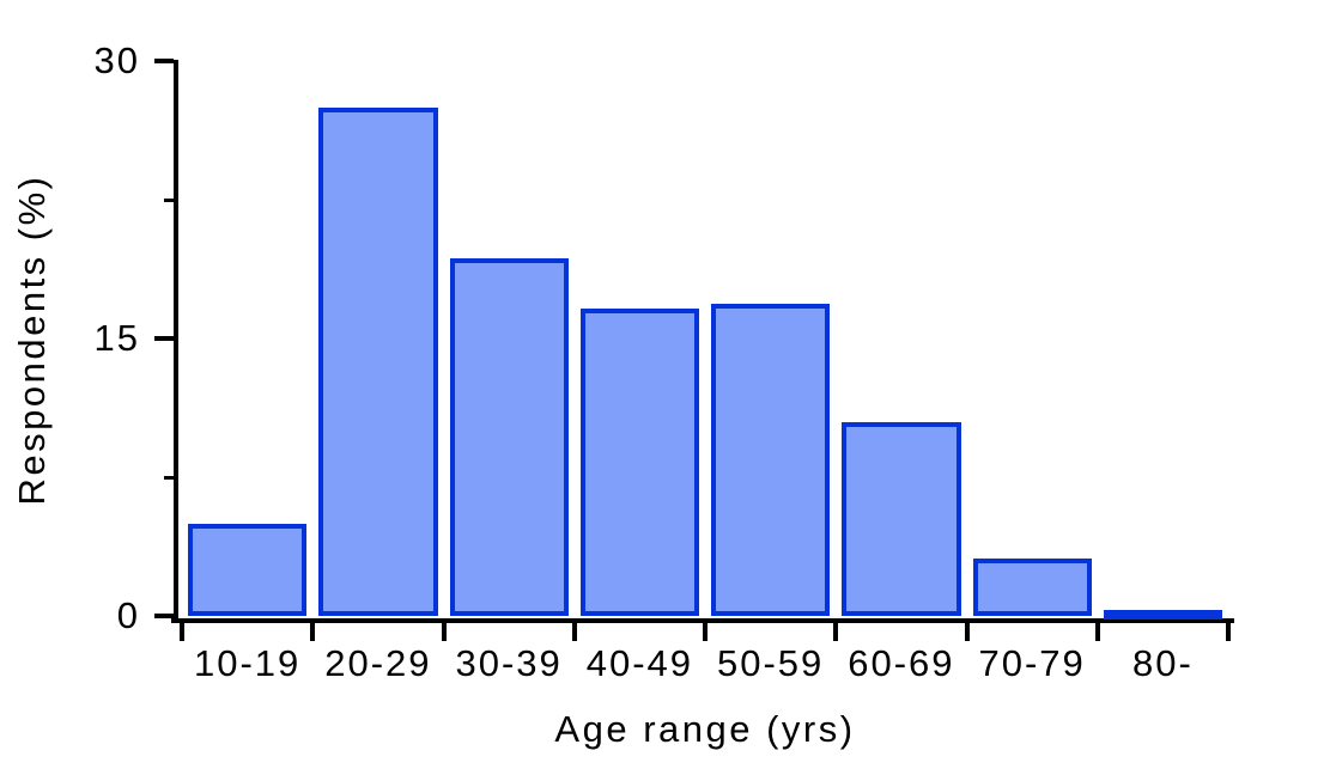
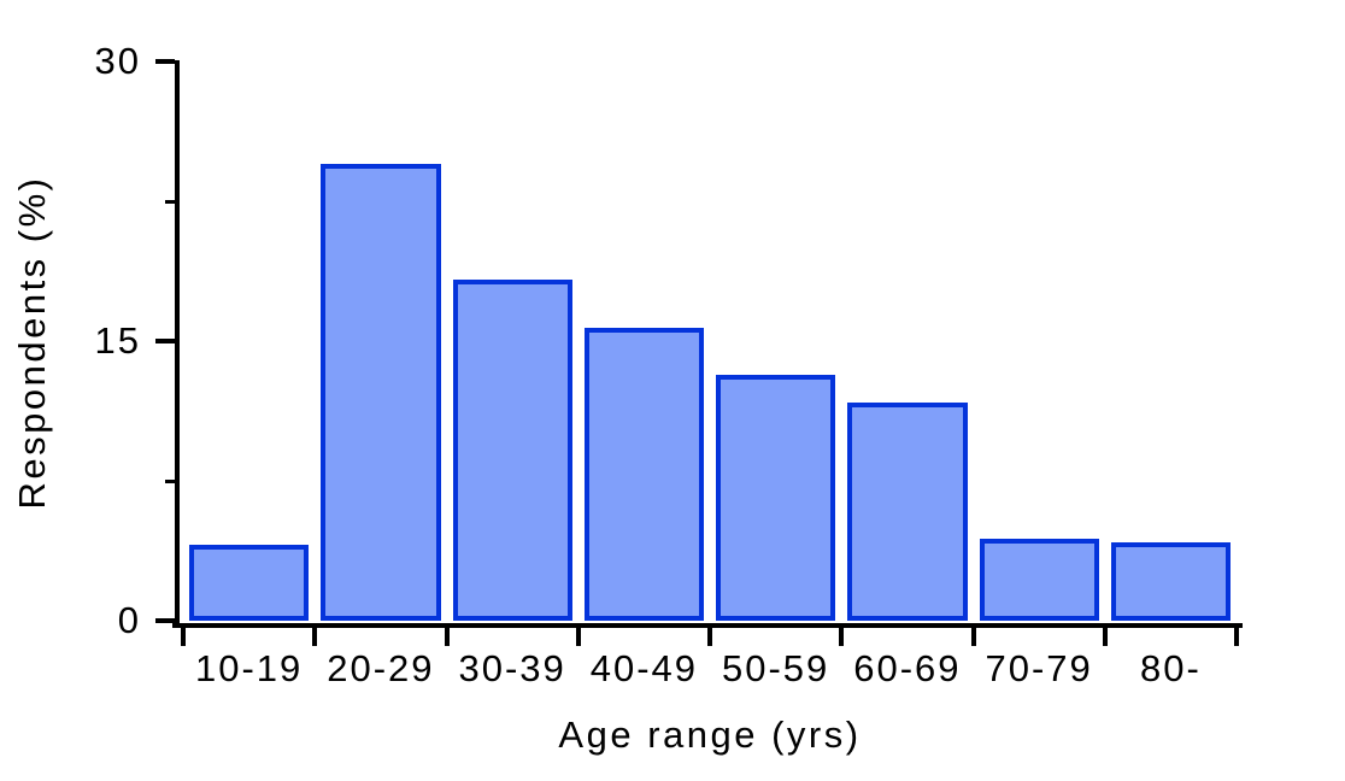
10-19: 5.0 -> 4.1
20-29: 27.5 -> 24.5
30-39: 19.3 -> 18.3
40-49: 16.6 -> 15.7
50-59: 16.9 -> 13.2
60-69: 10.5 -> 11.7
70-79: 3.1 -> 4.4
80-: 0.3 -> 4.2
